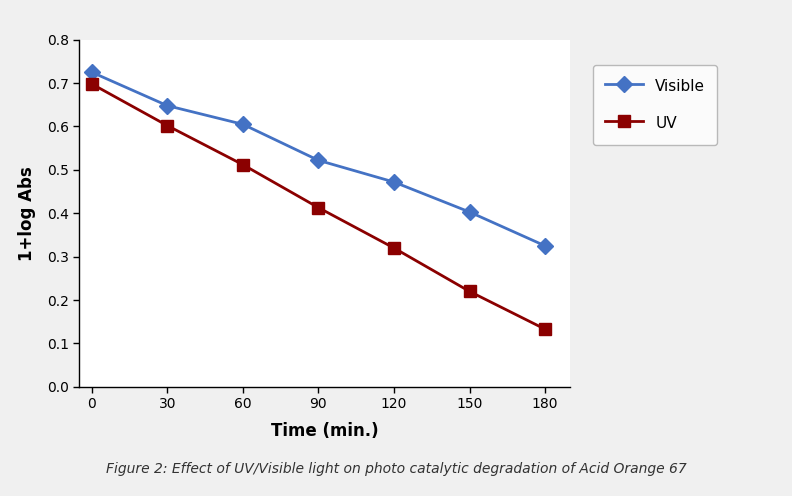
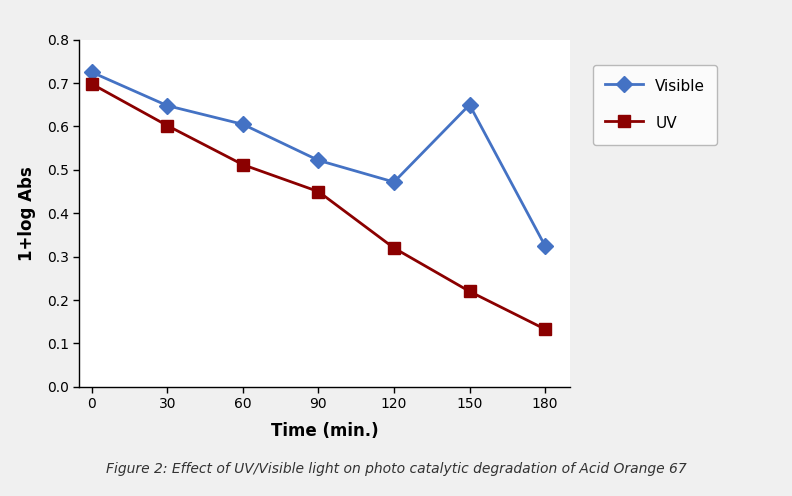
UV/90: 0.413 -> 0.450
Visible/150: 0.403 -> 0.650
